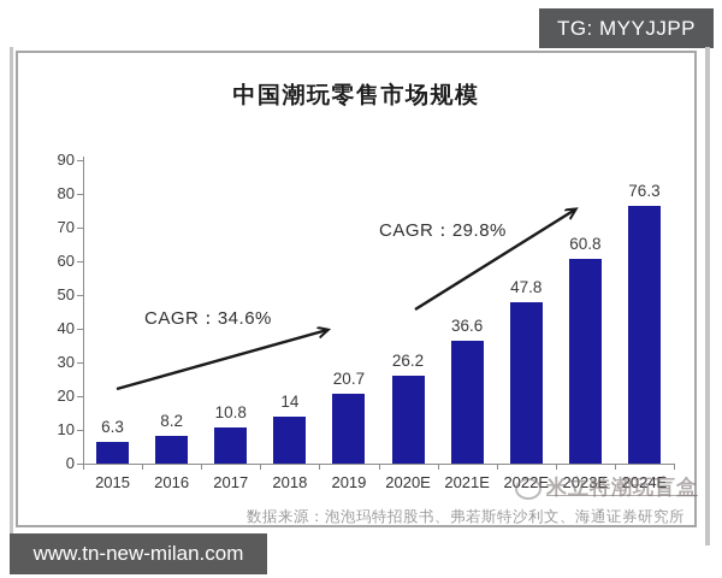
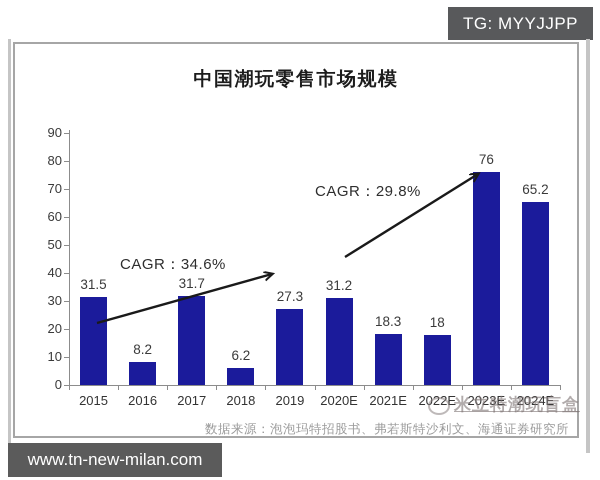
2015: 6.3 -> 31.5
2017: 10.8 -> 31.7
2018: 14 -> 6.2
2019: 20.7 -> 27.3
2020E: 26.2 -> 31.2
2021E: 36.6 -> 18.3
2022E: 47.8 -> 18
2023E: 60.8 -> 76
2024E: 76.3 -> 65.2
